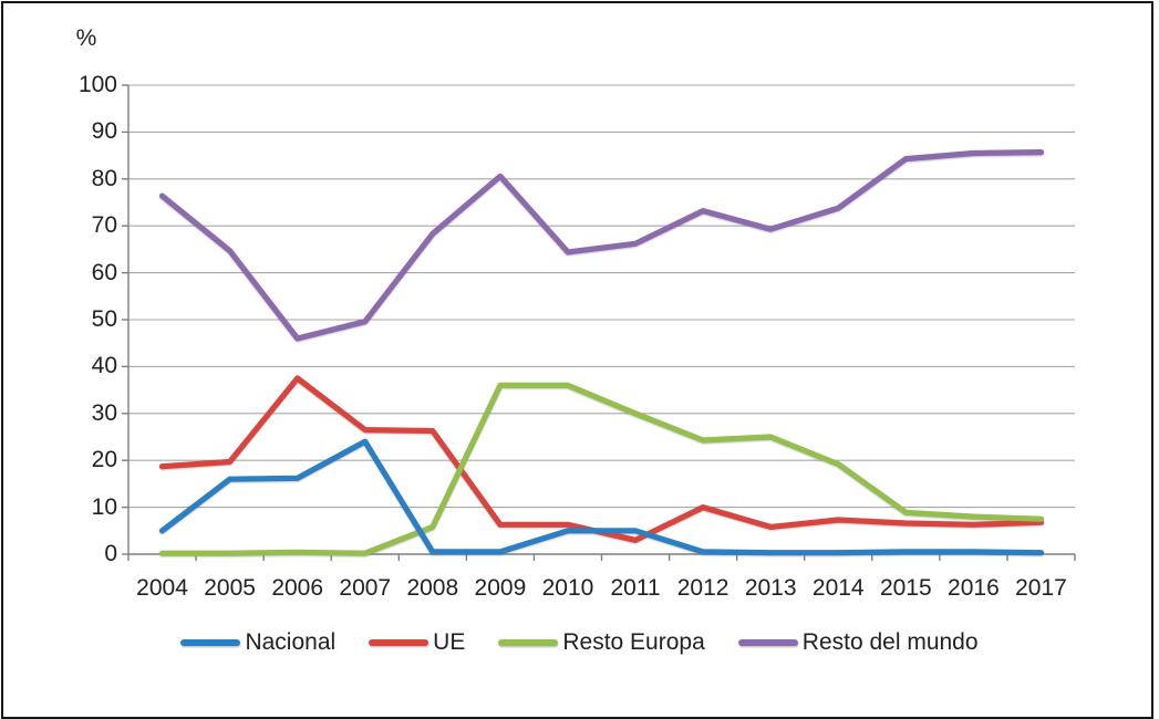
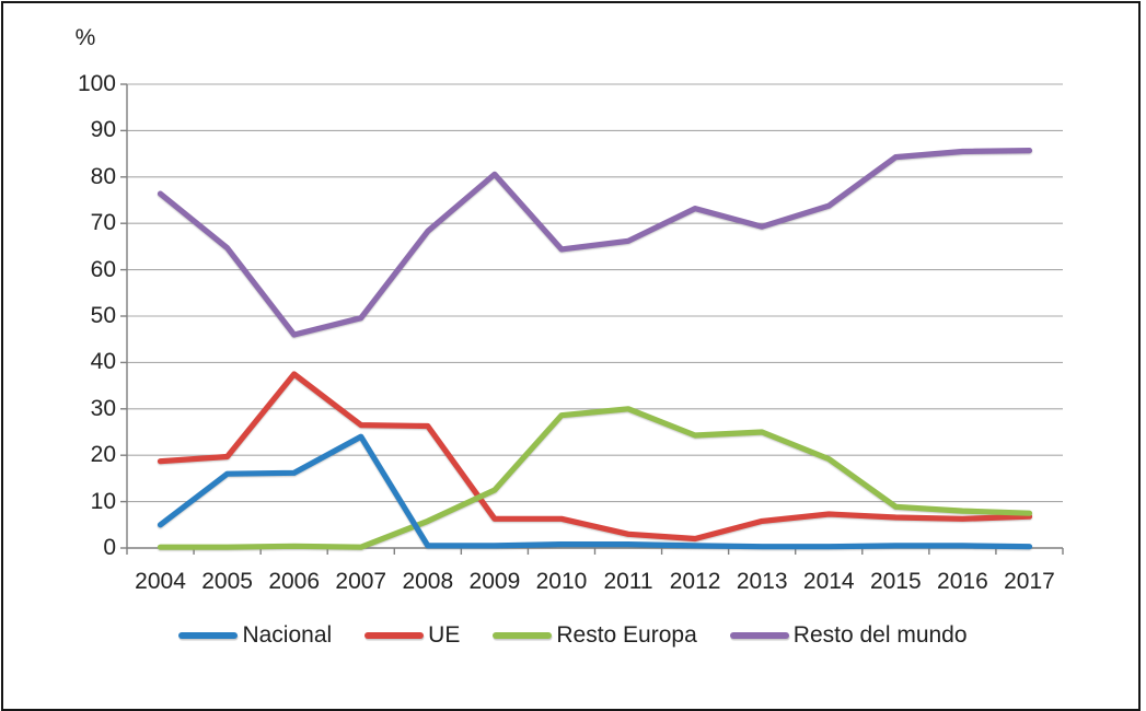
Resto Europa/2009: 36 -> 12
Nacional/2010: 5 -> 1
Resto Europa/2010: 36 -> 29
Nacional/2011: 5 -> 1
UE/2012: 10 -> 2
